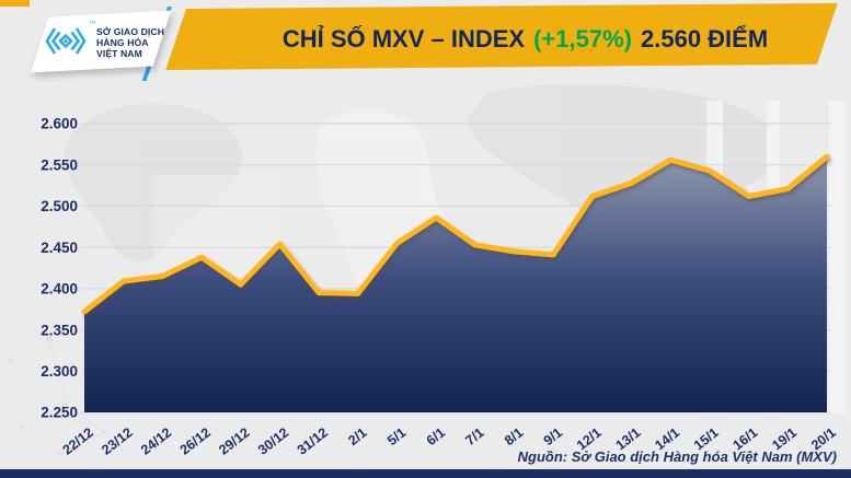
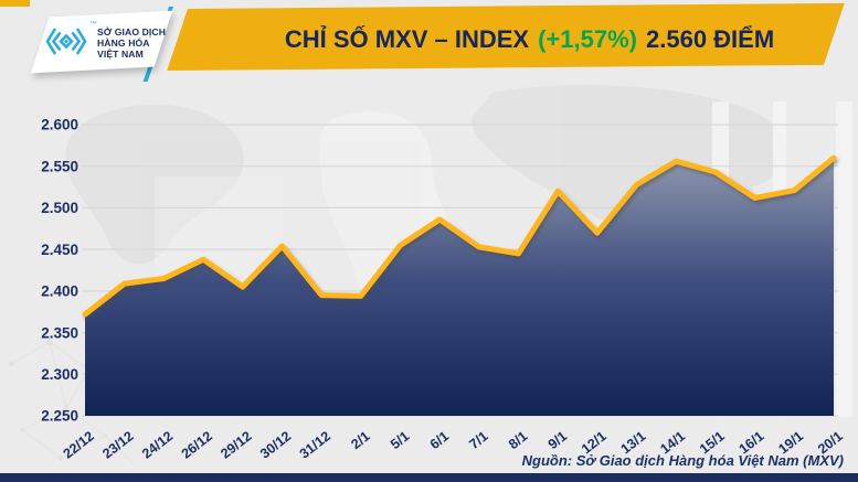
9/1: 2.44 -> 2.52
12/1: 2.51 -> 2.47
